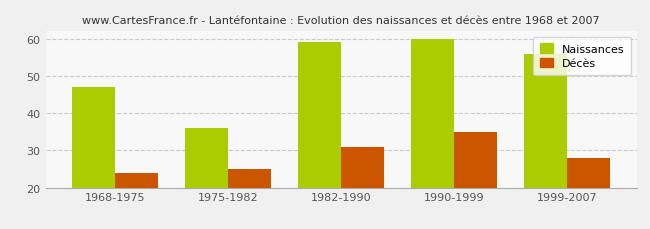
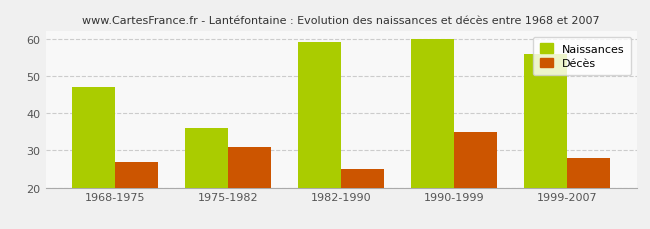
Décès/1968-1975: 24 -> 27
Décès/1975-1982: 25 -> 31
Décès/1982-1990: 31 -> 25
